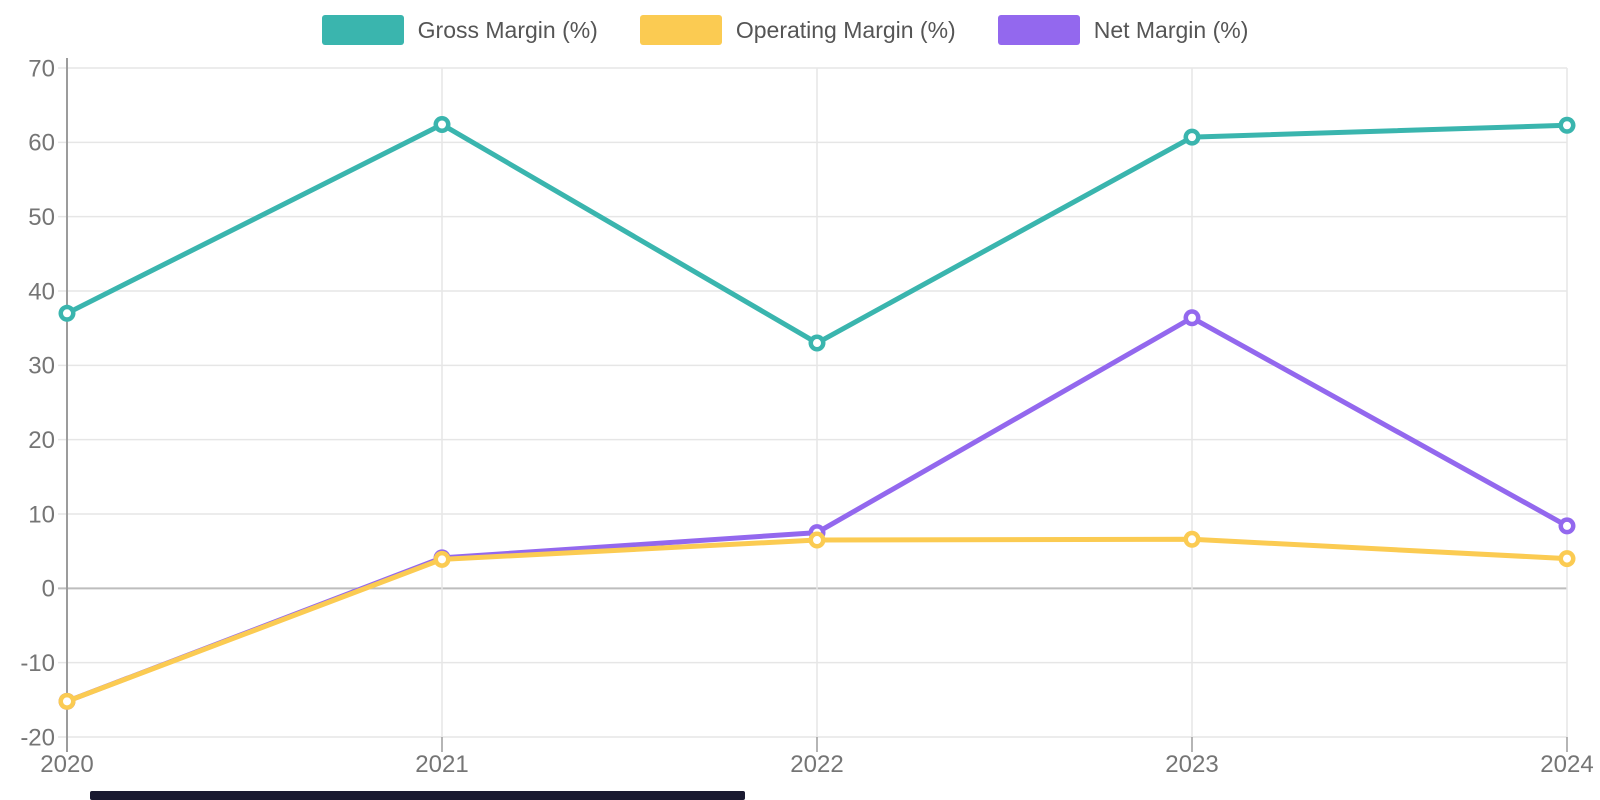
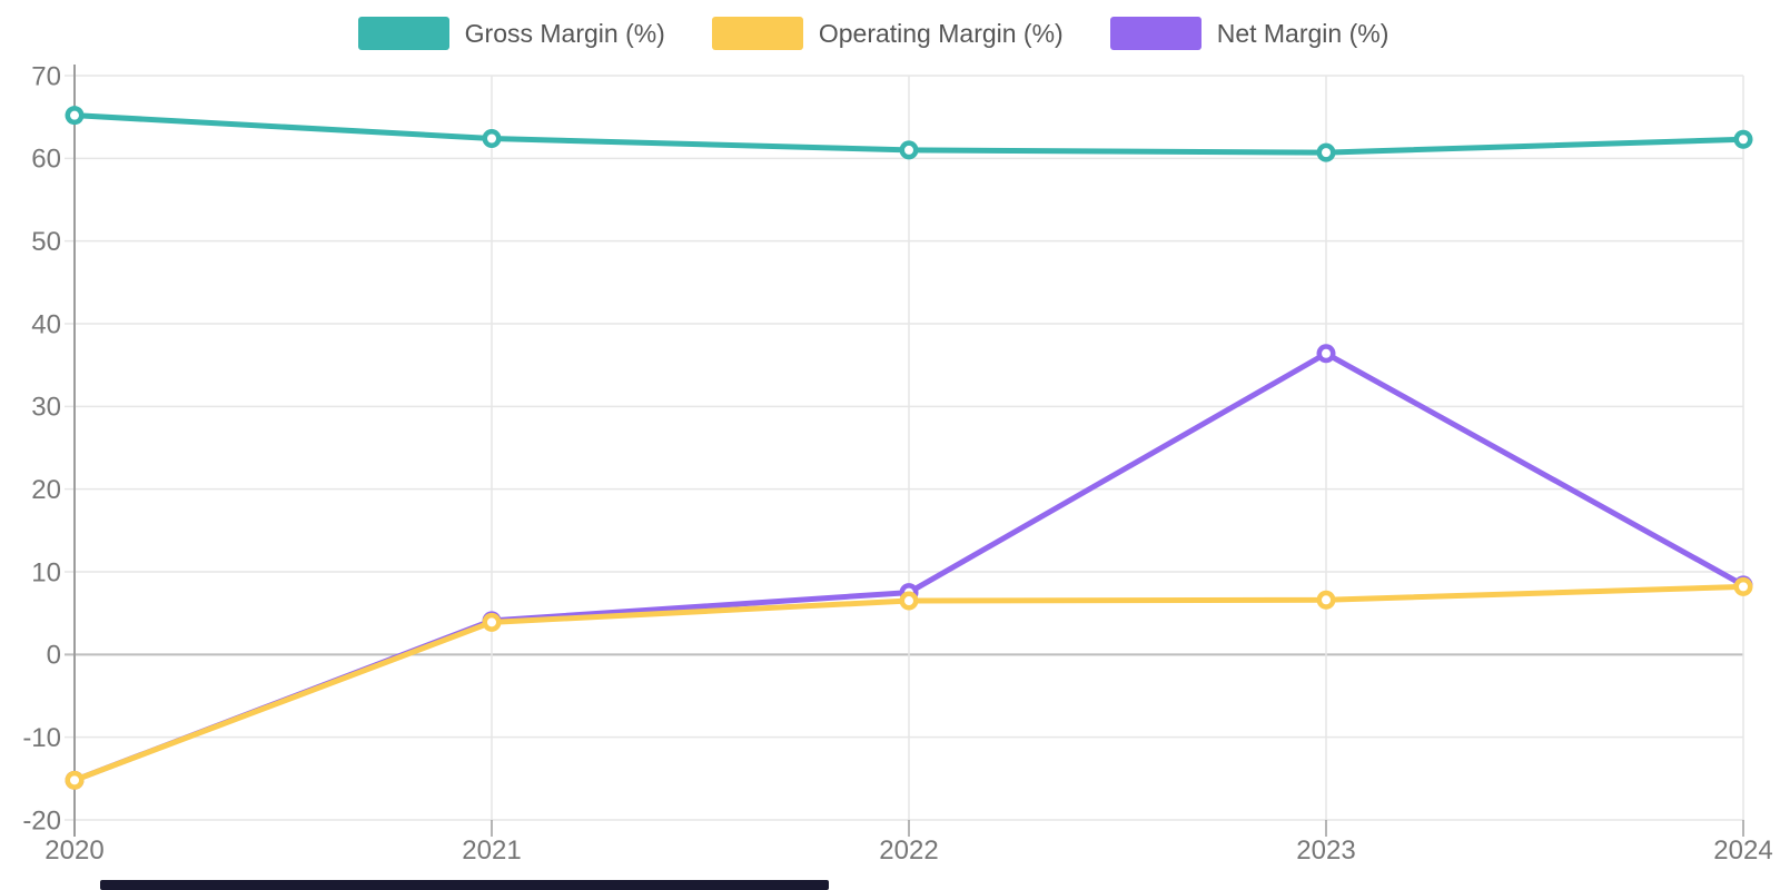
Gross Margin (%)/2020: 37 -> 65
Gross Margin (%)/2022: 33 -> 61
Operating Margin (%)/2024: 4 -> 8
